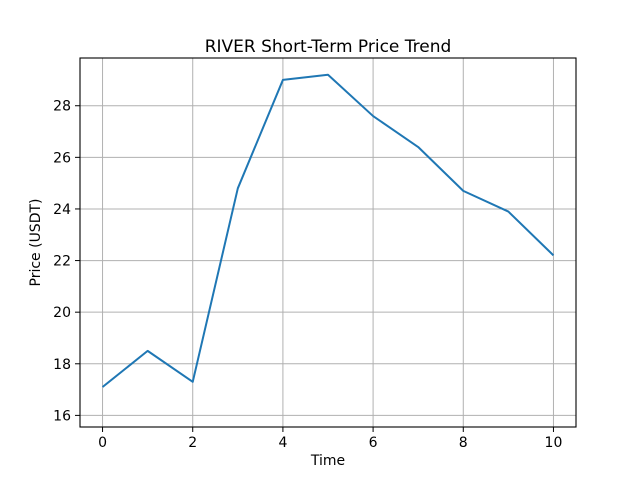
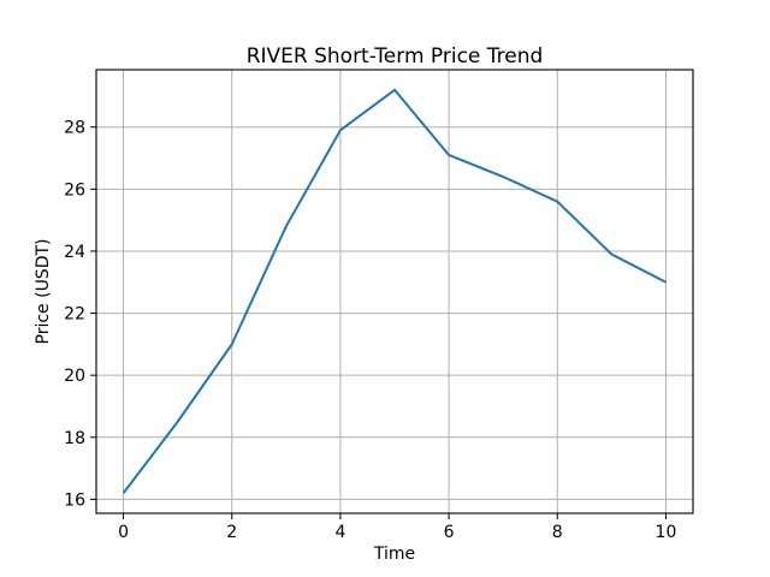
0: 17.1 -> 16.2
2: 17.3 -> 21.0
4: 29.0 -> 27.9
6: 27.6 -> 27.1
8: 24.7 -> 25.6
10: 22.2 -> 23.0
